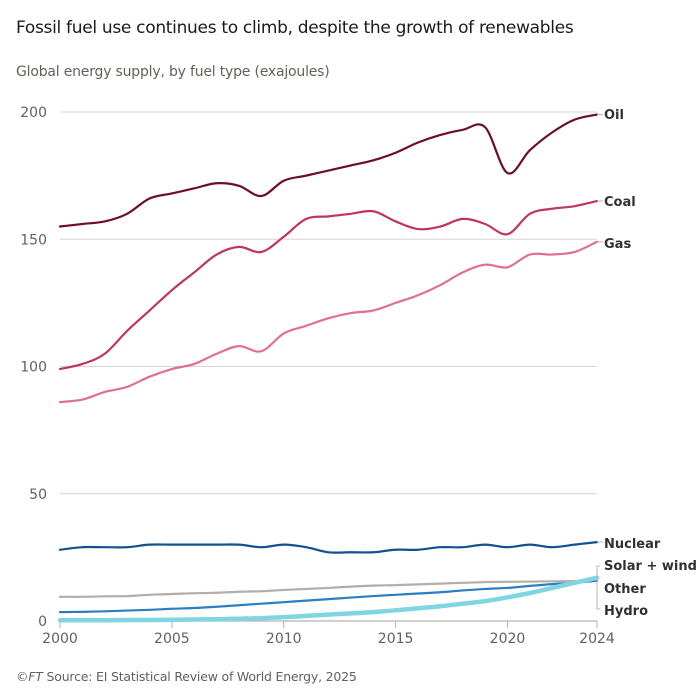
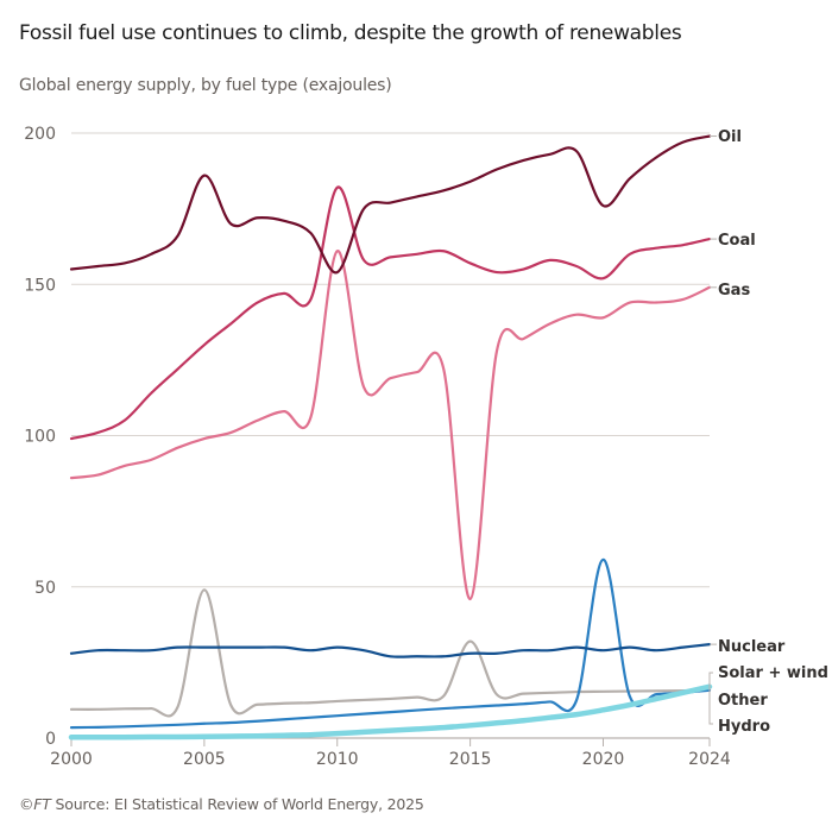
Oil/2005: 168 -> 186
Other/2005: 11 -> 49
Oil/2010: 173 -> 154
Coal/2010: 151 -> 182
Gas/2010: 113 -> 161
Gas/2015: 125 -> 46
Other/2015: 14 -> 32
Hydro/2020: 13 -> 59
